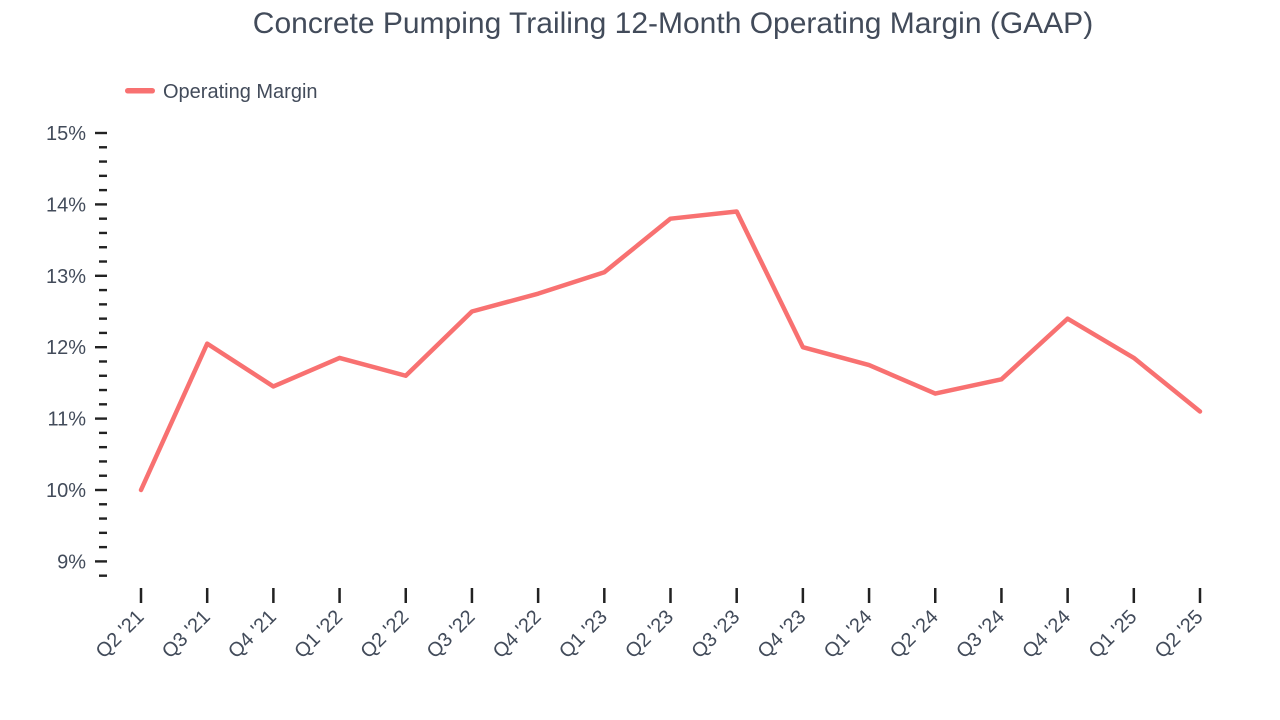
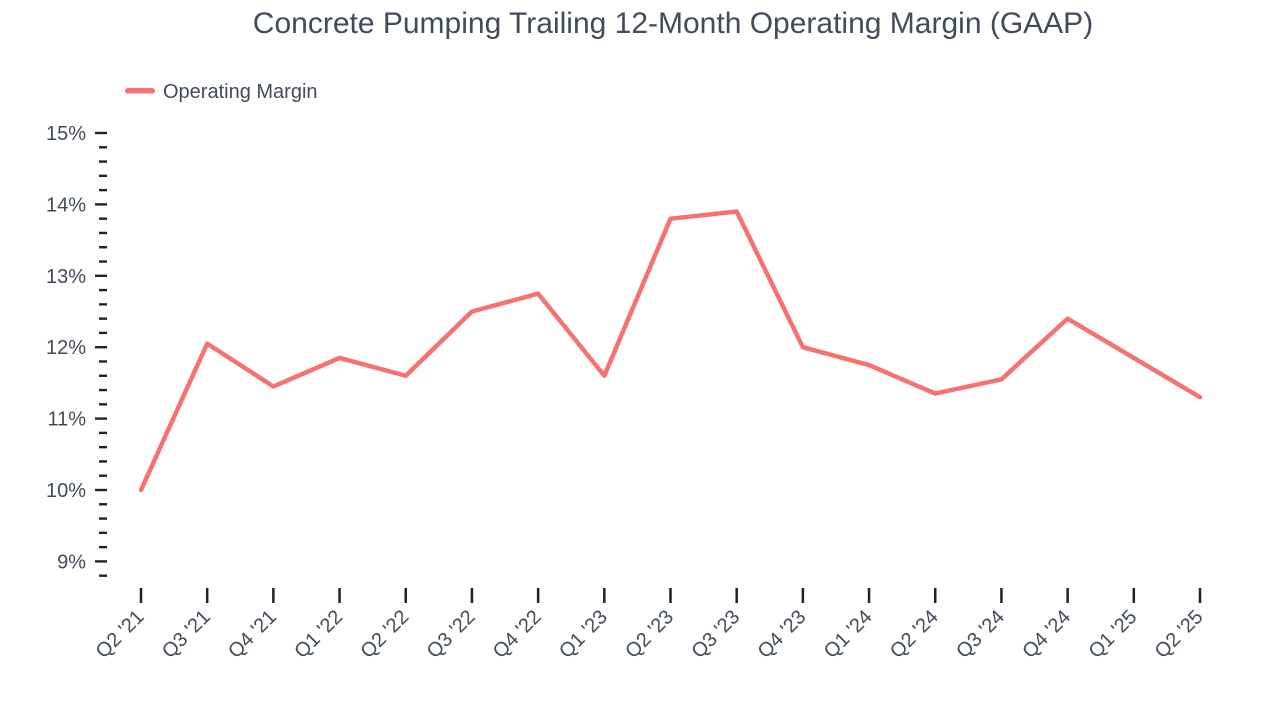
Q1 '23: 13.1% -> 11.6%
Q2 '25: 11.1% -> 11.3%
